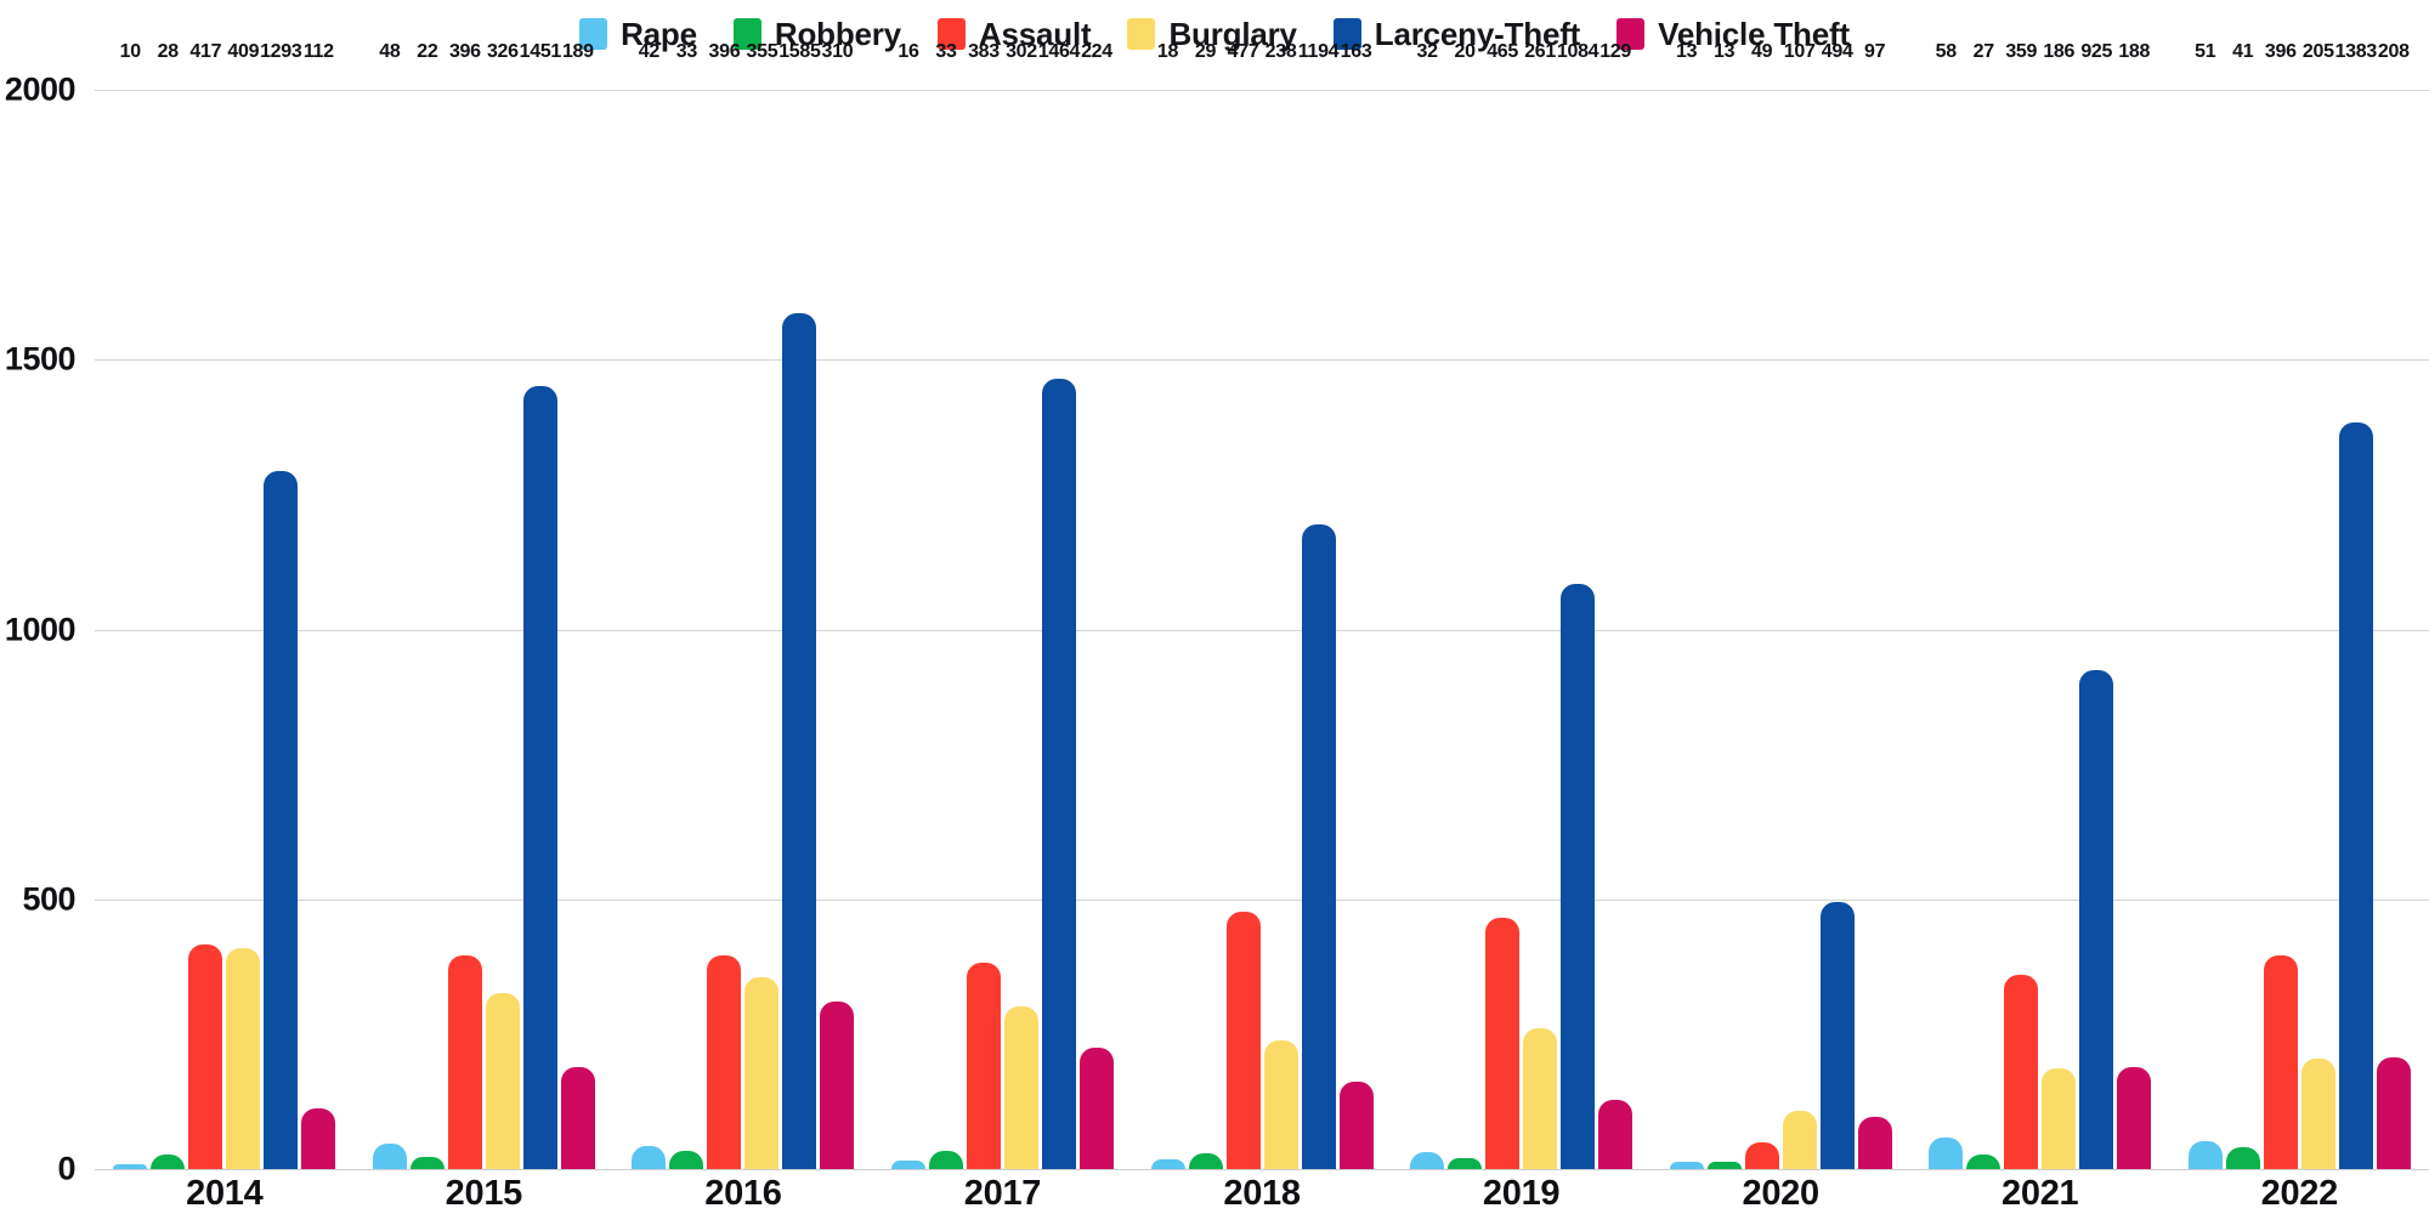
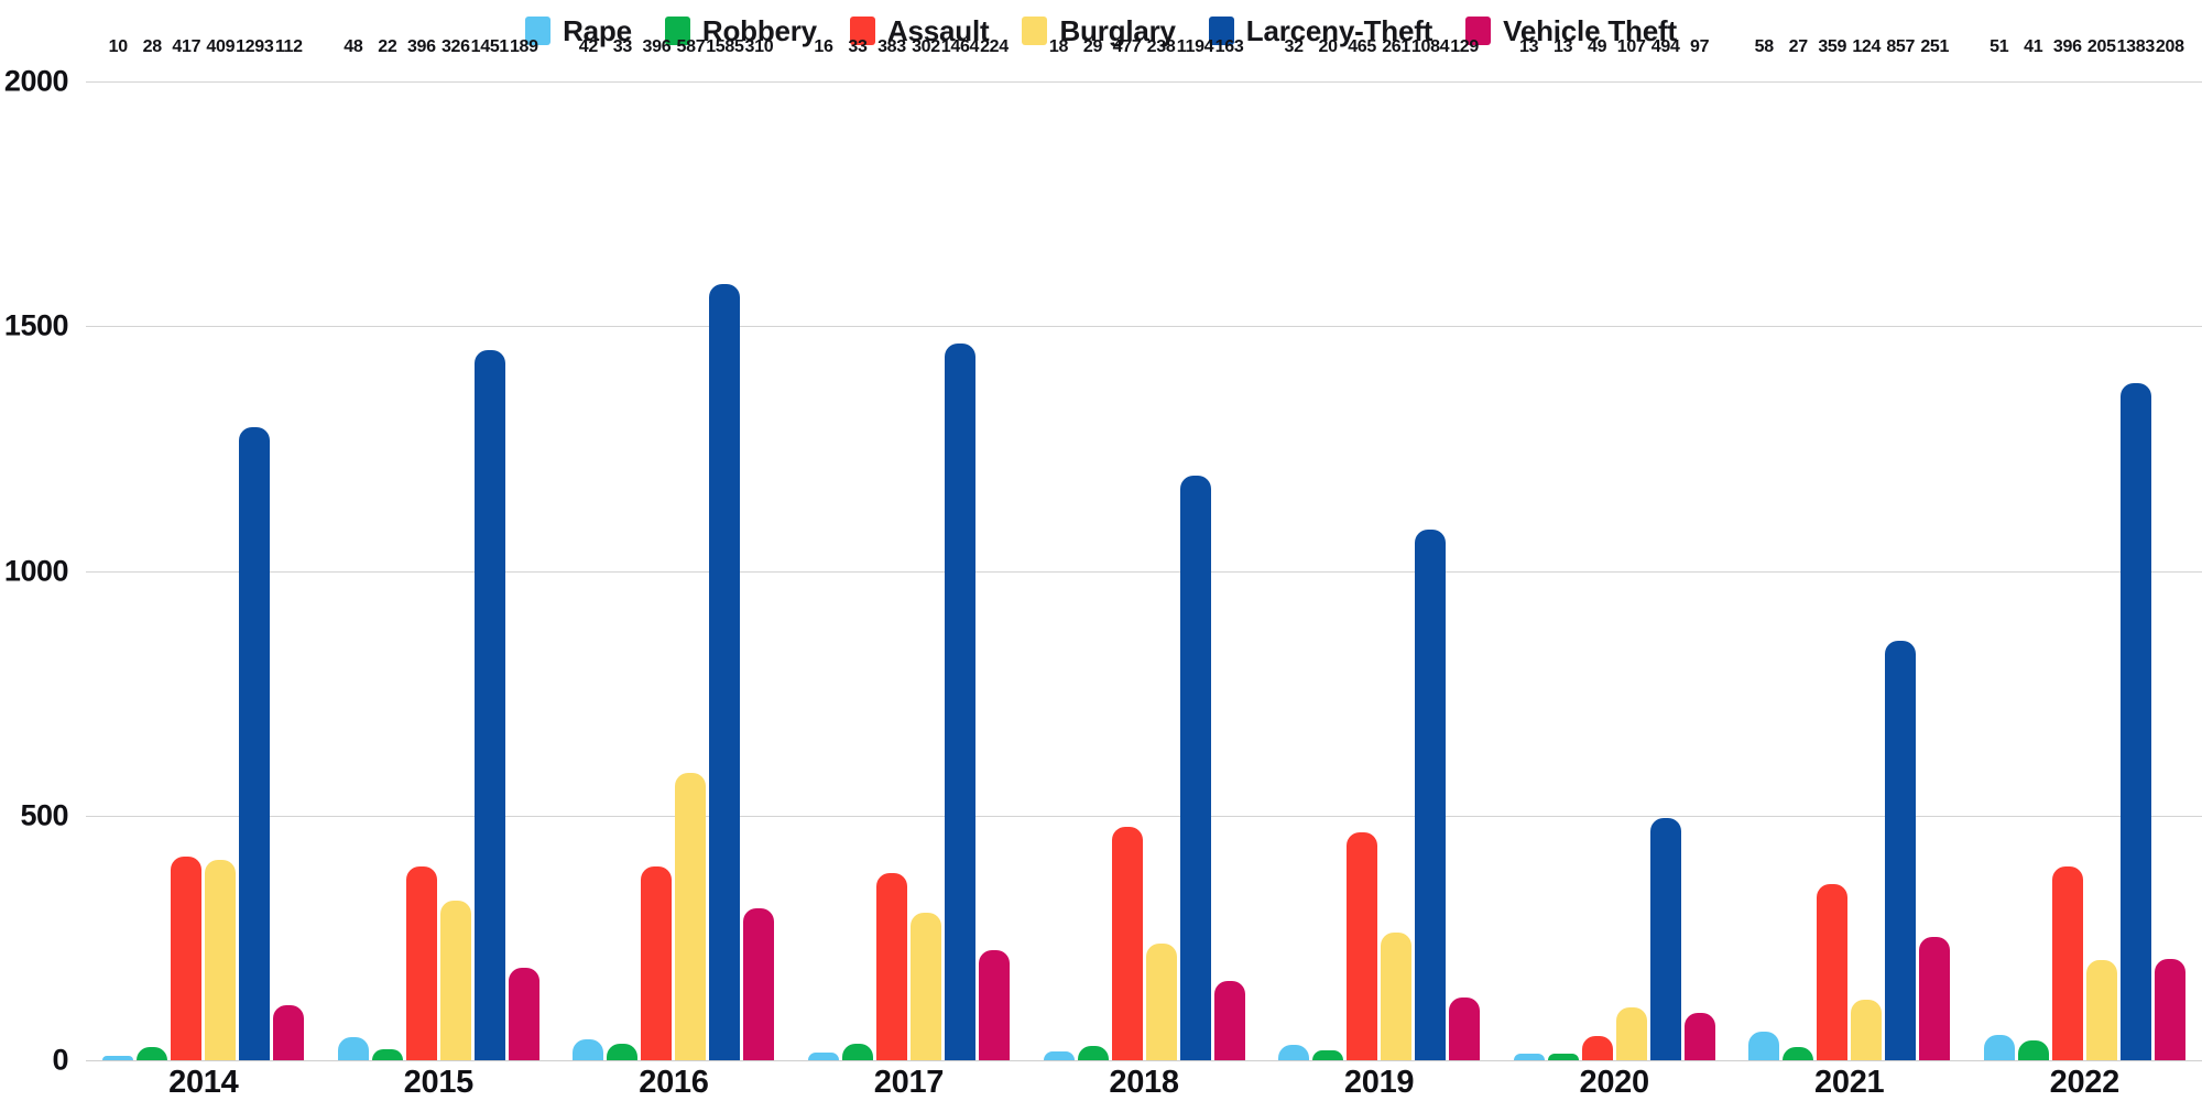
Burglary/2016: 355 -> 587
Burglary/2021: 186 -> 124
Larceny-Theft/2021: 925 -> 857
Vehicle Theft/2021: 188 -> 251
